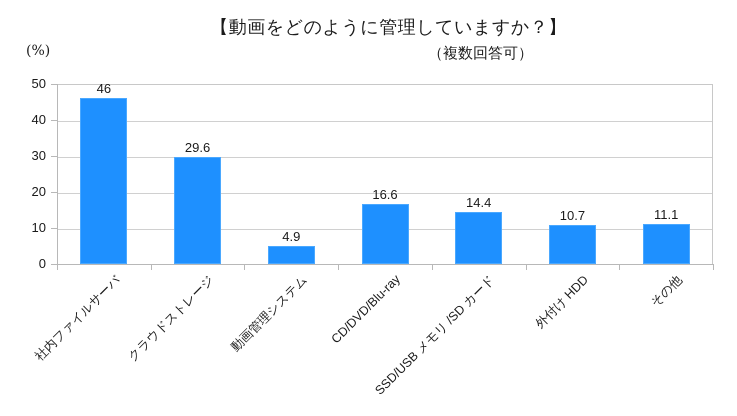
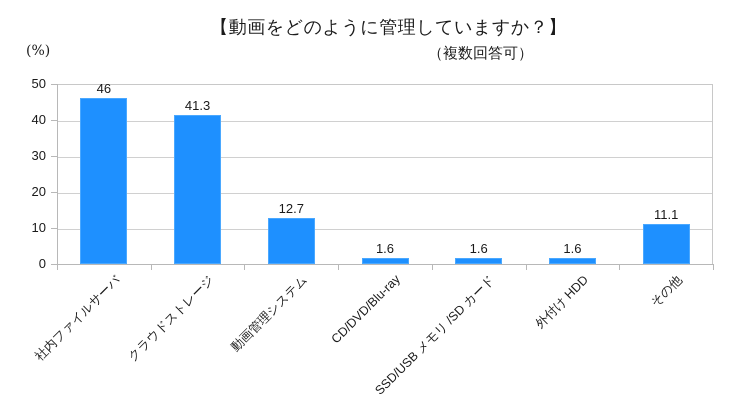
クラウドストレージ: 29.6 -> 41.3
動画管理システム: 4.9 -> 12.7
CD/DVD/Blu-ray: 16.6 -> 1.6
SSD/USB メモリ /SD カード: 14.4 -> 1.6
外付け HDD: 10.7 -> 1.6
